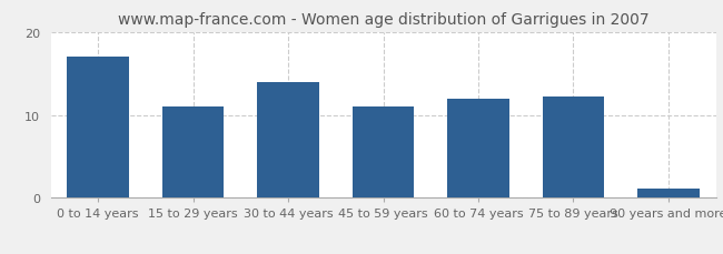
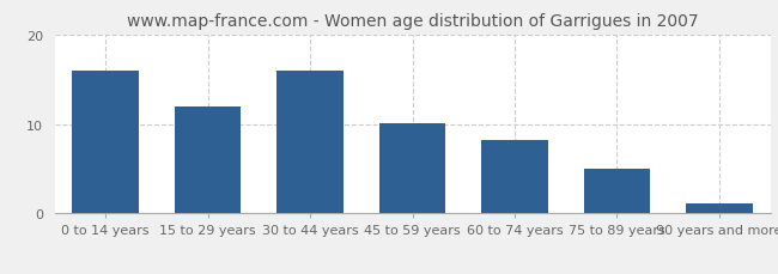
0 to 14 years: 17.0 -> 16.0
15 to 29 years: 11.0 -> 12.0
30 to 44 years: 14.0 -> 16.0
45 to 59 years: 11.0 -> 10.1
60 to 74 years: 12.0 -> 8.2
75 to 89 years: 12.2 -> 5.0
